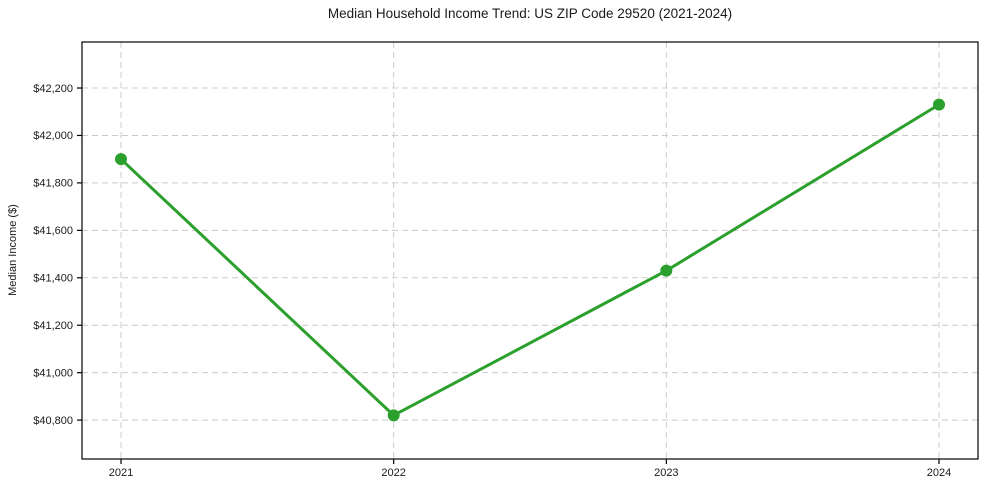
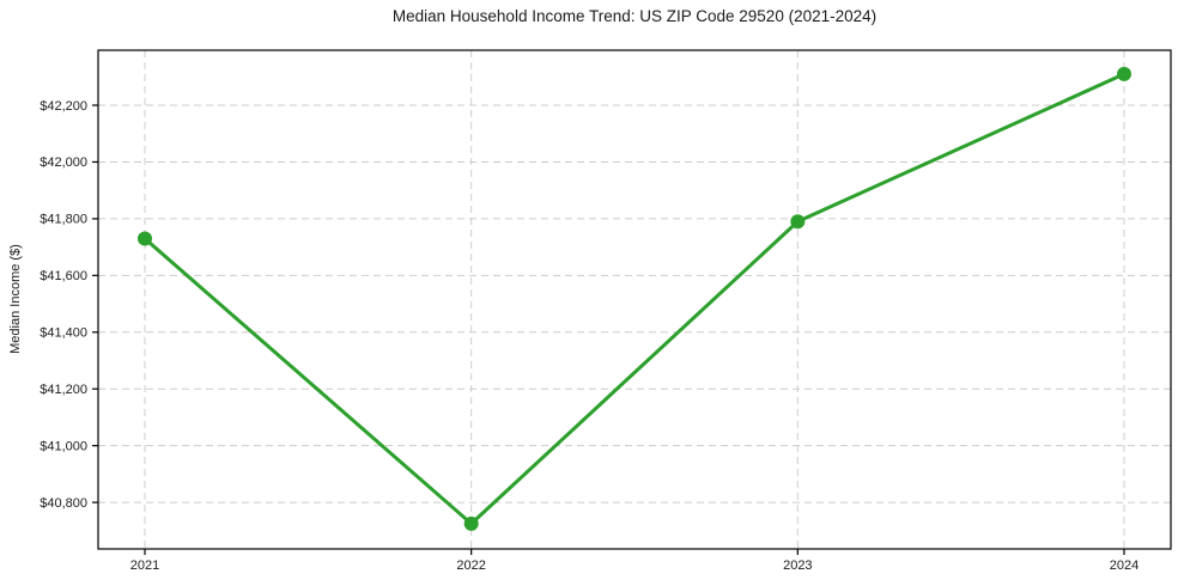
2021: $41900 -> $41730
2022: $40820 -> $40720
2023: $41430 -> $41790
2024: $42130 -> $42310
